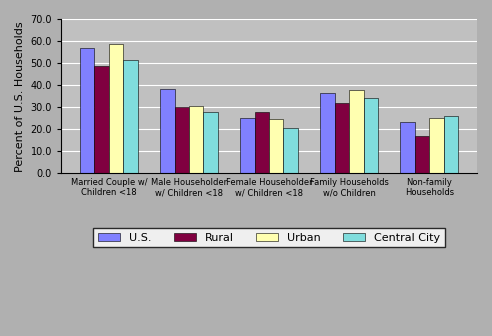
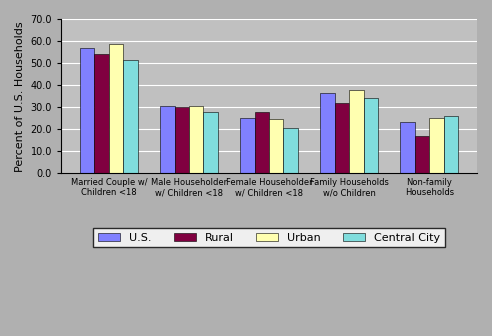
Rural/Married Couple w/ Children <18: 48.5 -> 54.0
U.S./Male Householder w/ Children <18: 38.5 -> 30.5
